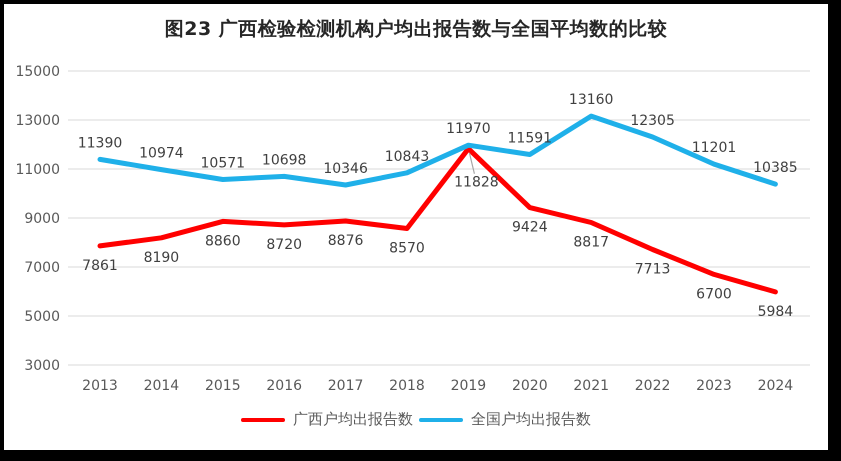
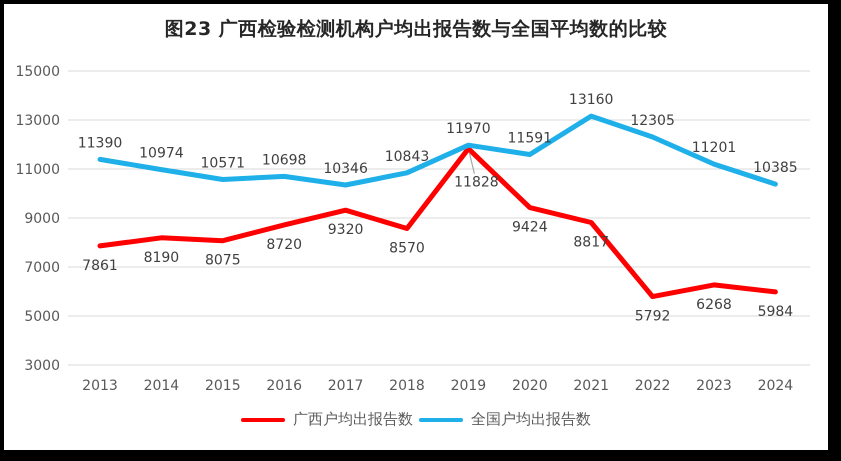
广西户均出报告数/2015: 8860 -> 8075
广西户均出报告数/2017: 8876 -> 9320
广西户均出报告数/2022: 7713 -> 5792
广西户均出报告数/2023: 6700 -> 6268
